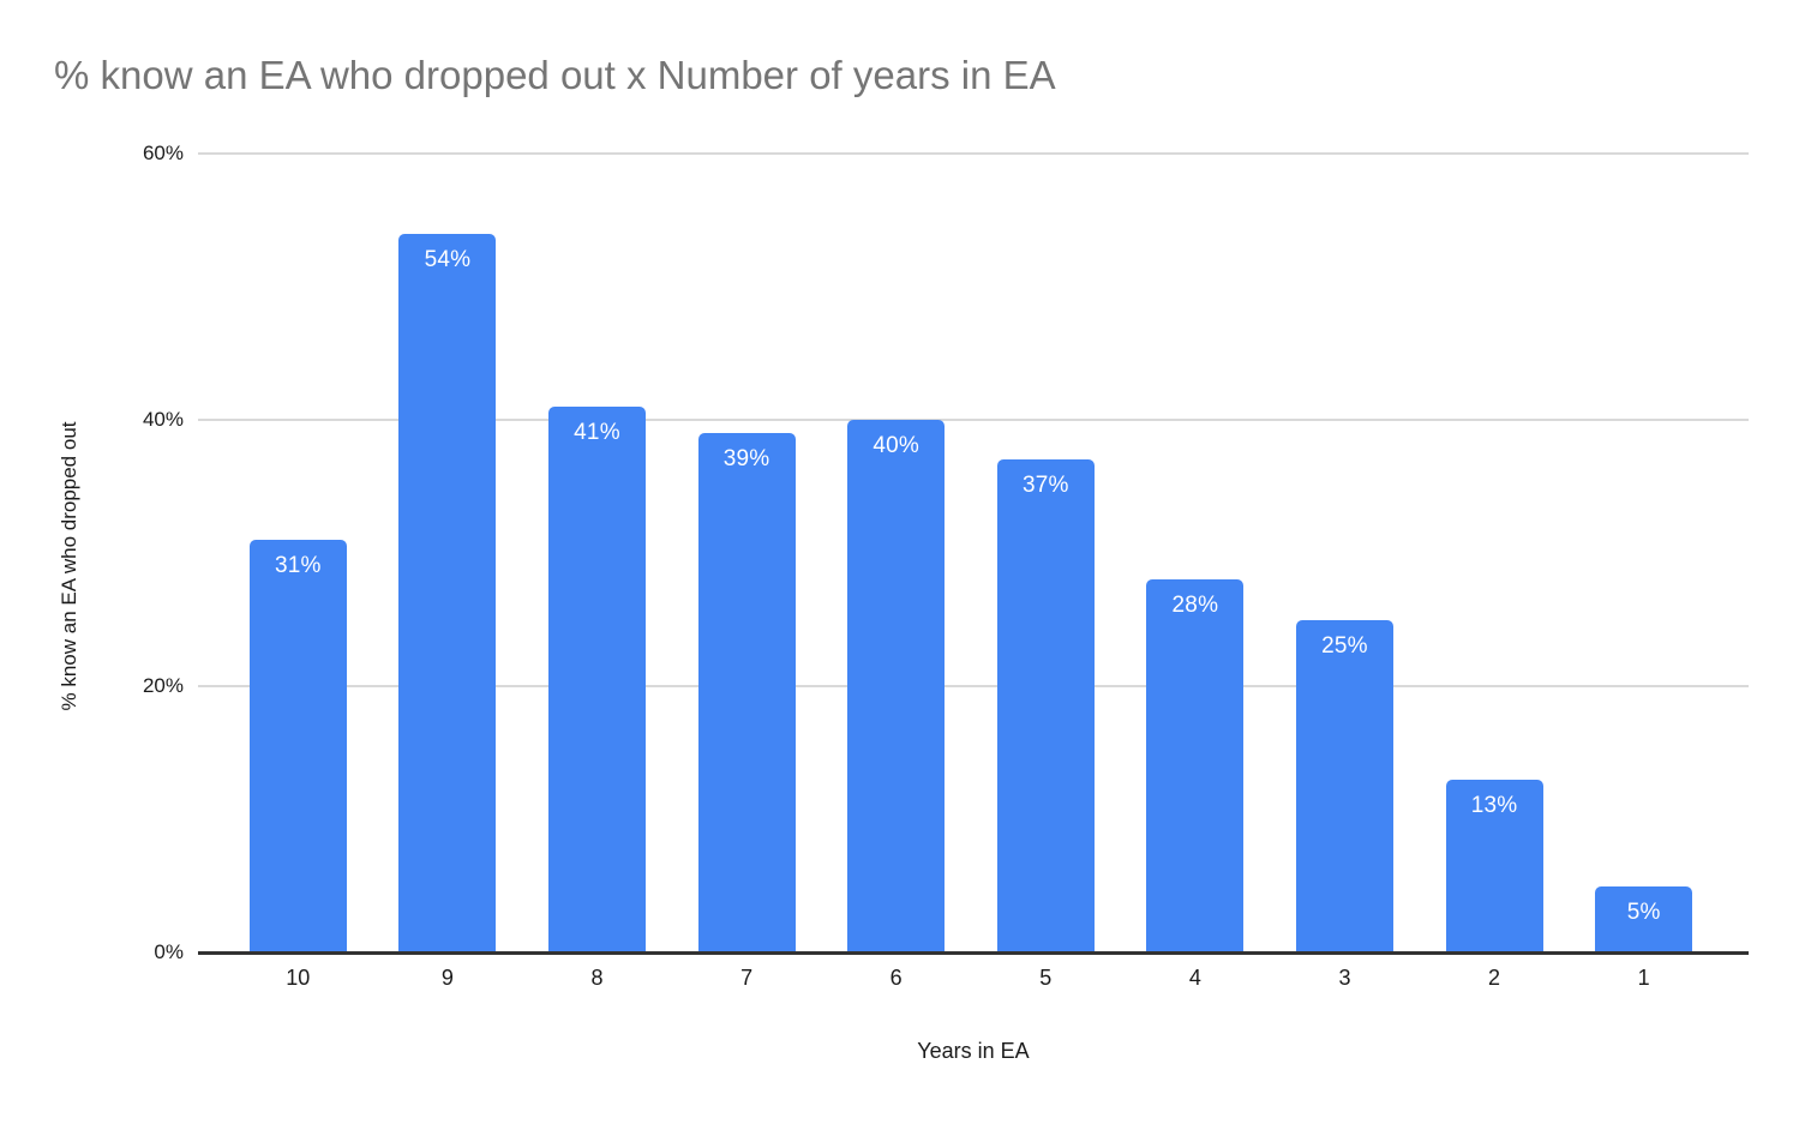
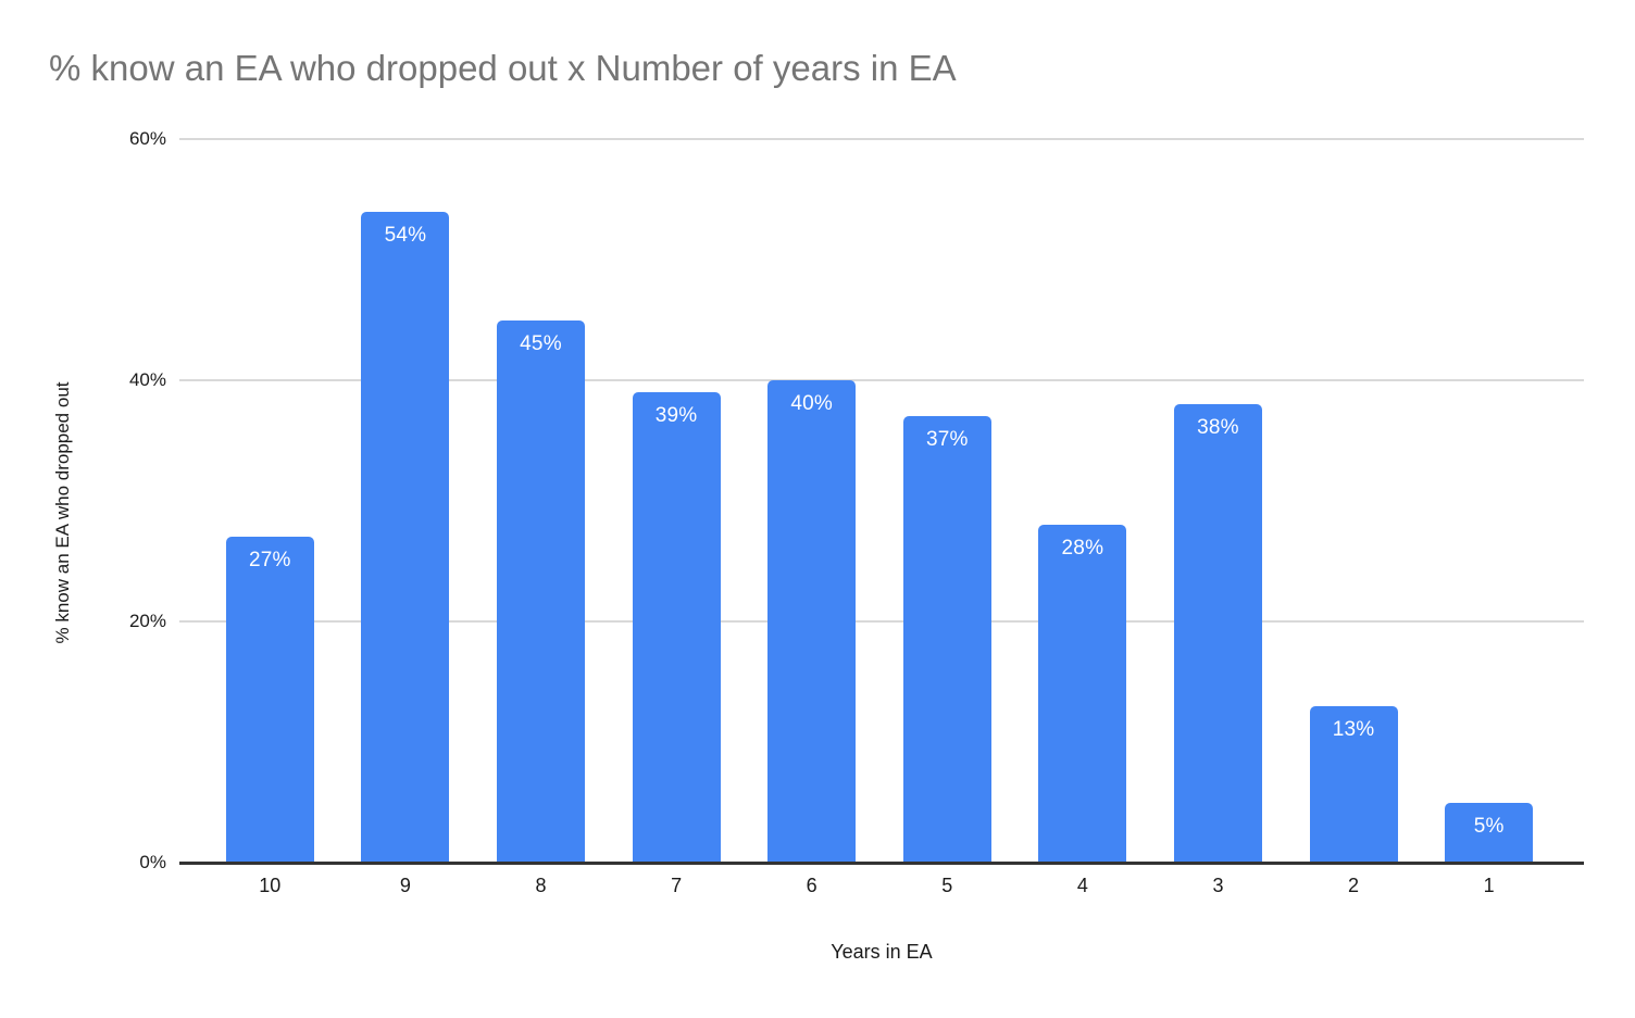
10: 31% -> 27%
8: 41% -> 45%
3: 25% -> 38%
